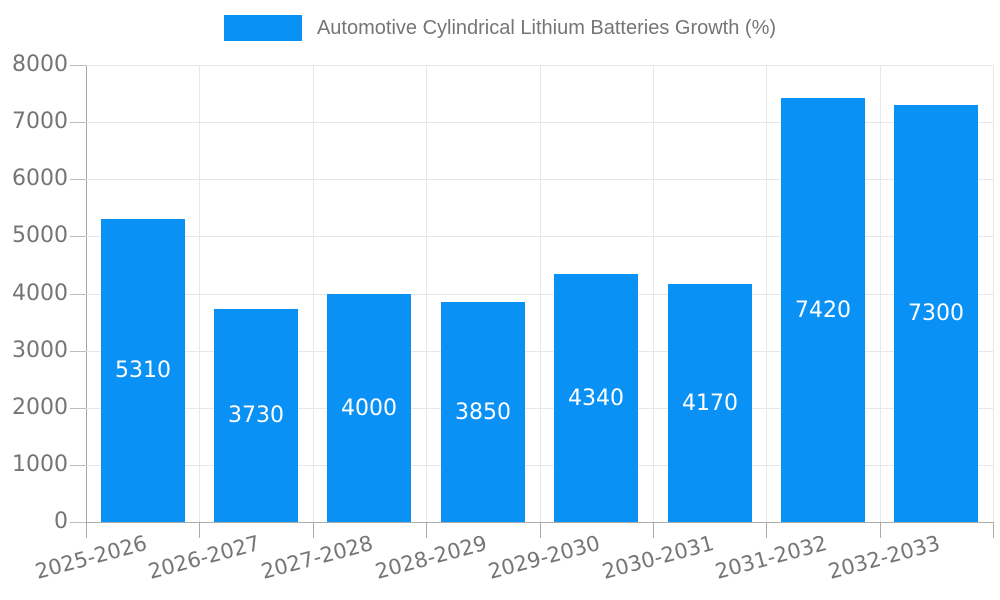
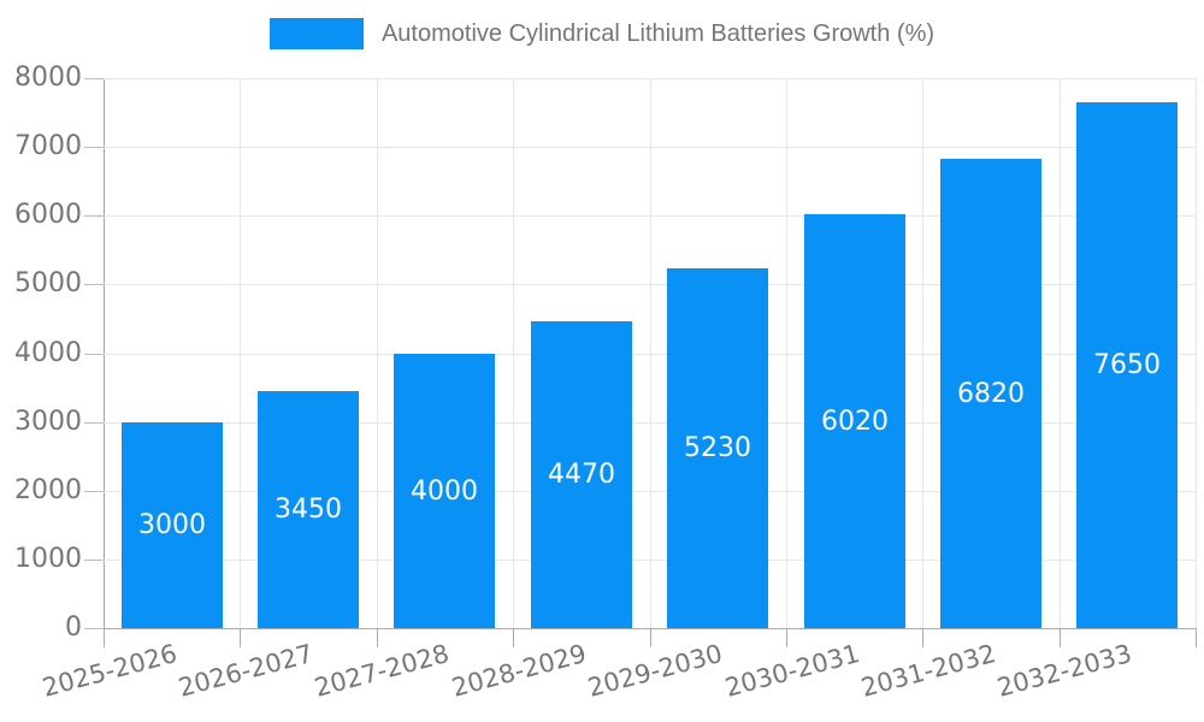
2025-2026: 5310 -> 3000
2026-2027: 3730 -> 3450
2028-2029: 3850 -> 4470
2029-2030: 4340 -> 5230
2030-2031: 4170 -> 6020
2031-2032: 7420 -> 6820
2032-2033: 7300 -> 7650
